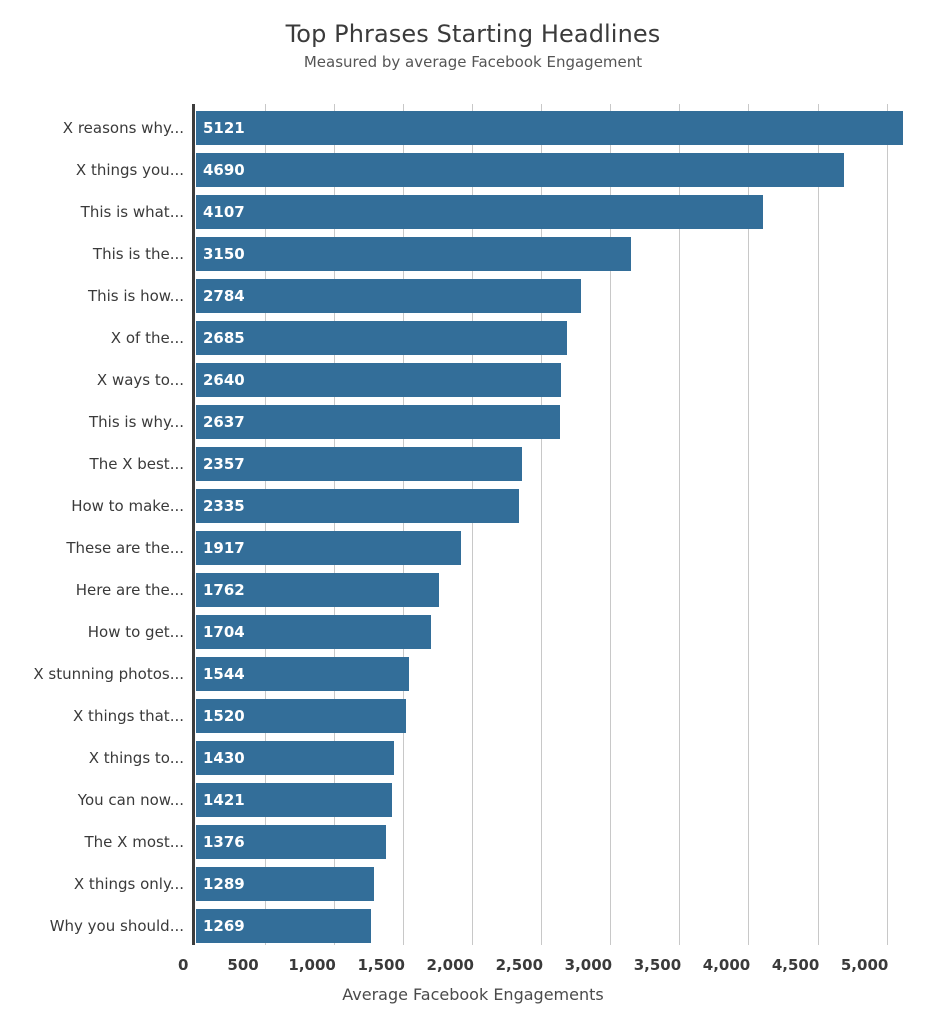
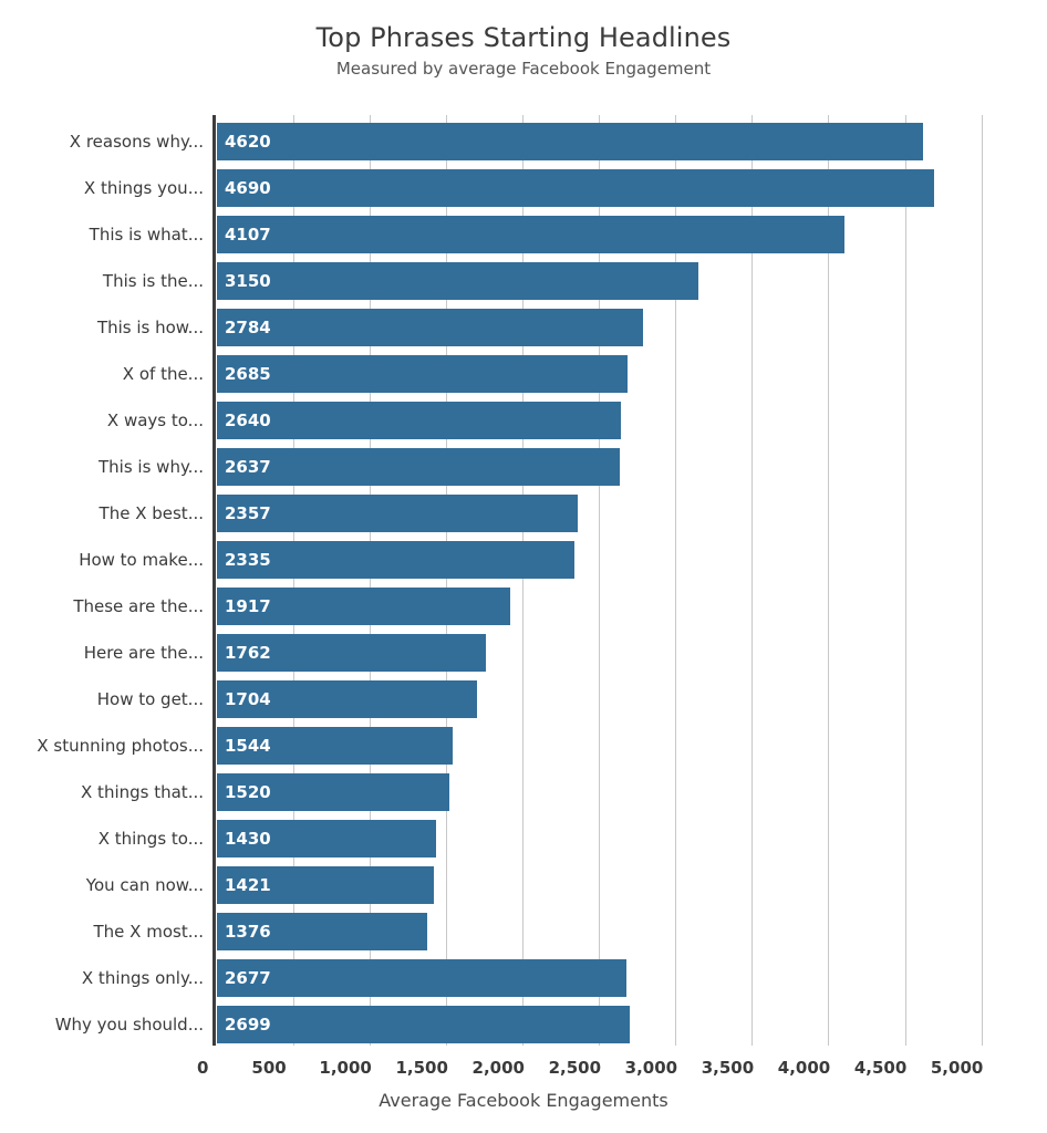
X reasons why...: 5121 -> 4620
X things only...: 1289 -> 2677
Why you should...: 1269 -> 2699
